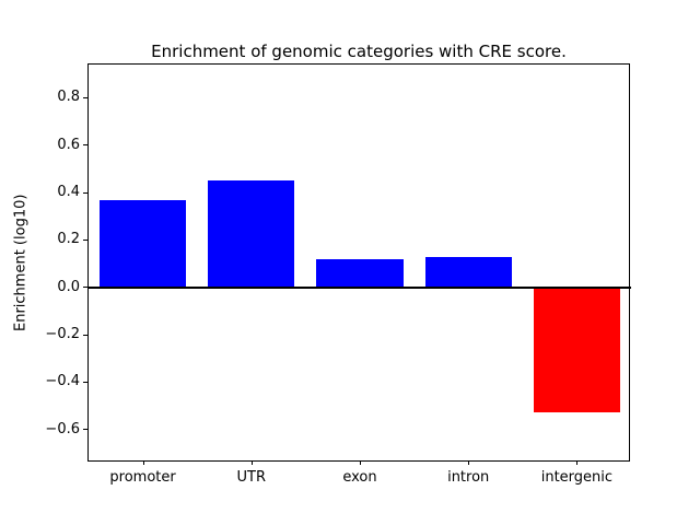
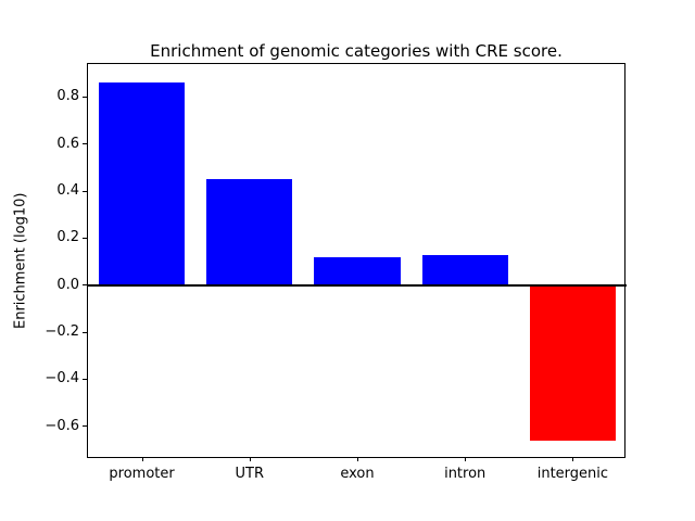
promoter: 0.37 -> 0.86
intergenic: -0.53 -> -0.66
